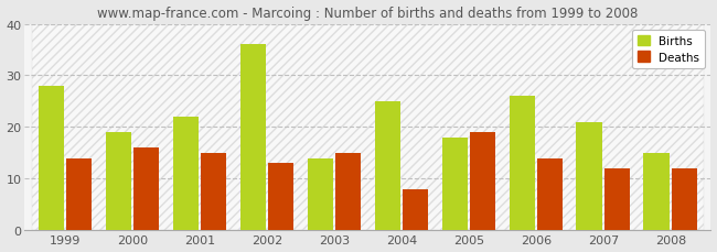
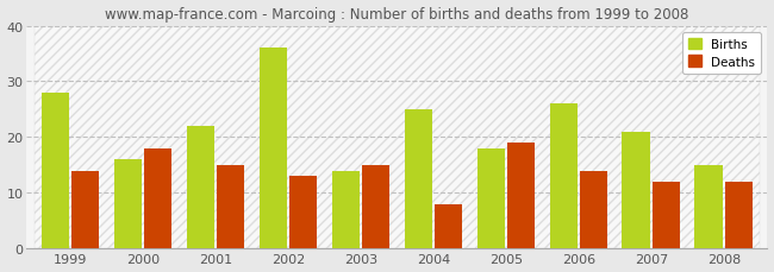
Births/2000: 19 -> 16
Deaths/2000: 16 -> 18
